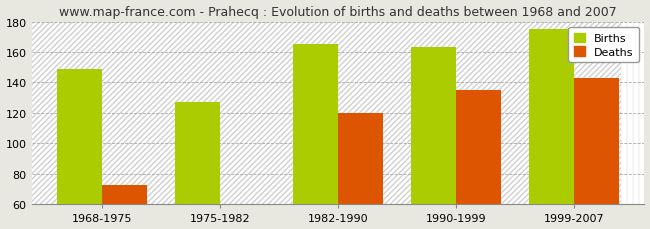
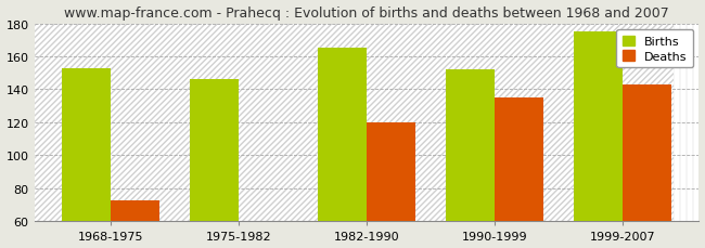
Births/1968-1975: 149 -> 153
Births/1975-1982: 127 -> 146
Births/1990-1999: 163 -> 152
